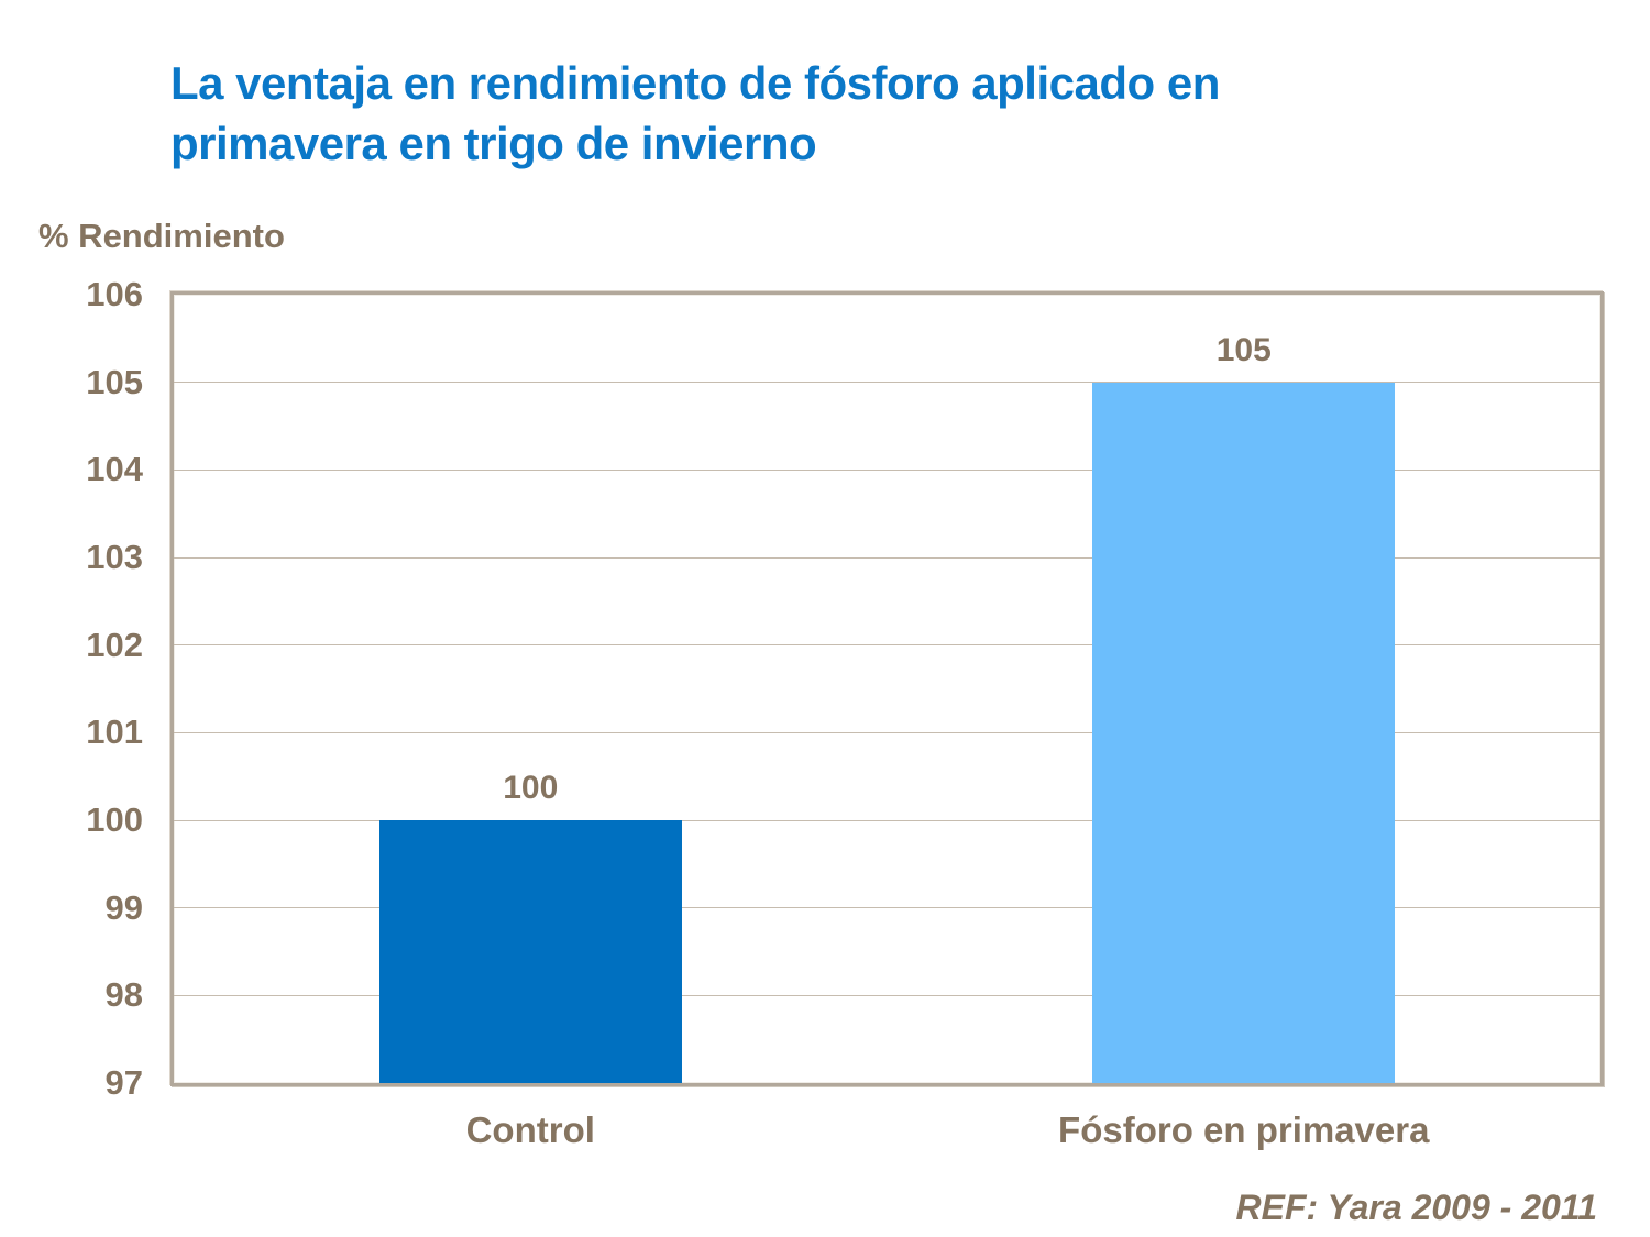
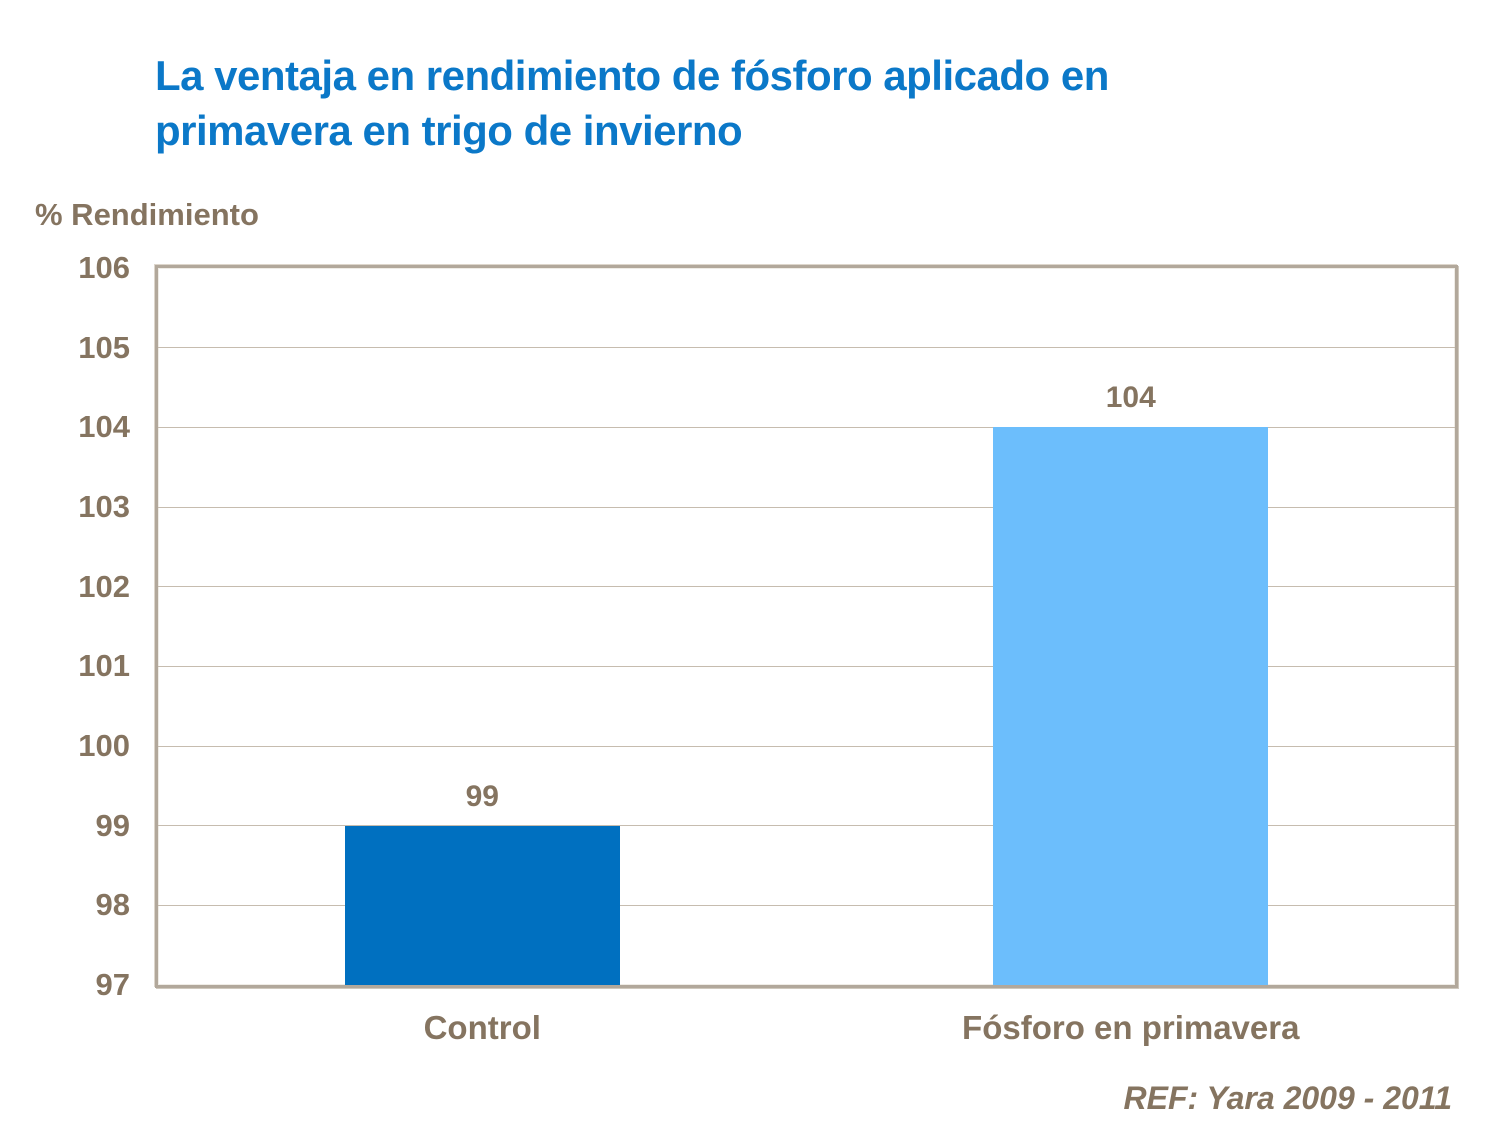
Control: 100 -> 99
Fósforo en primavera: 105 -> 104
